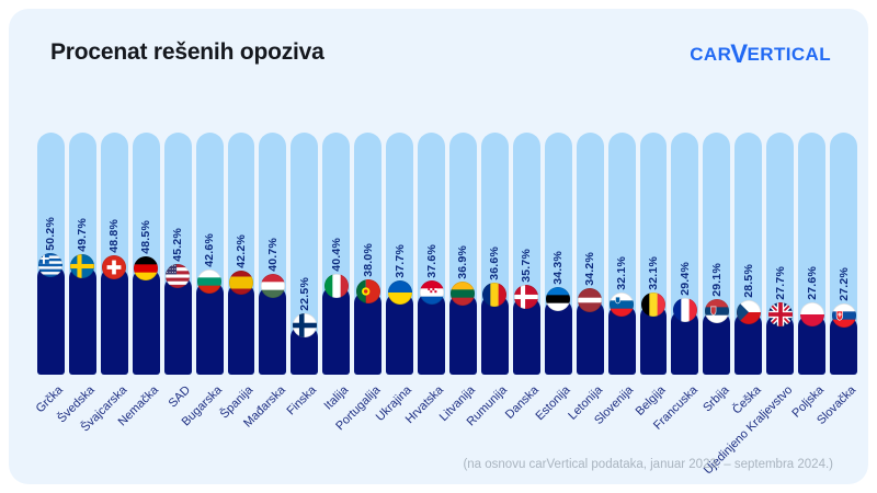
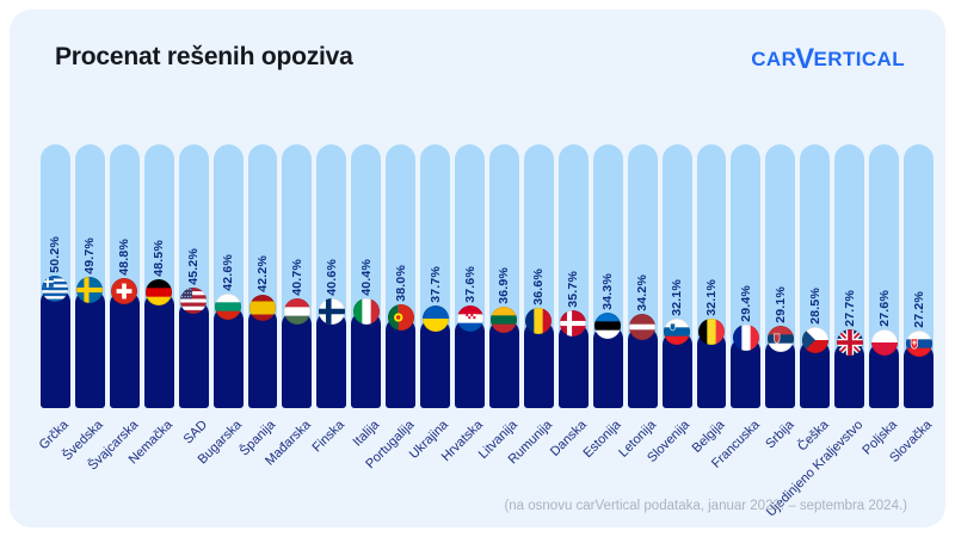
Finska: 22.5% -> 40.6%
